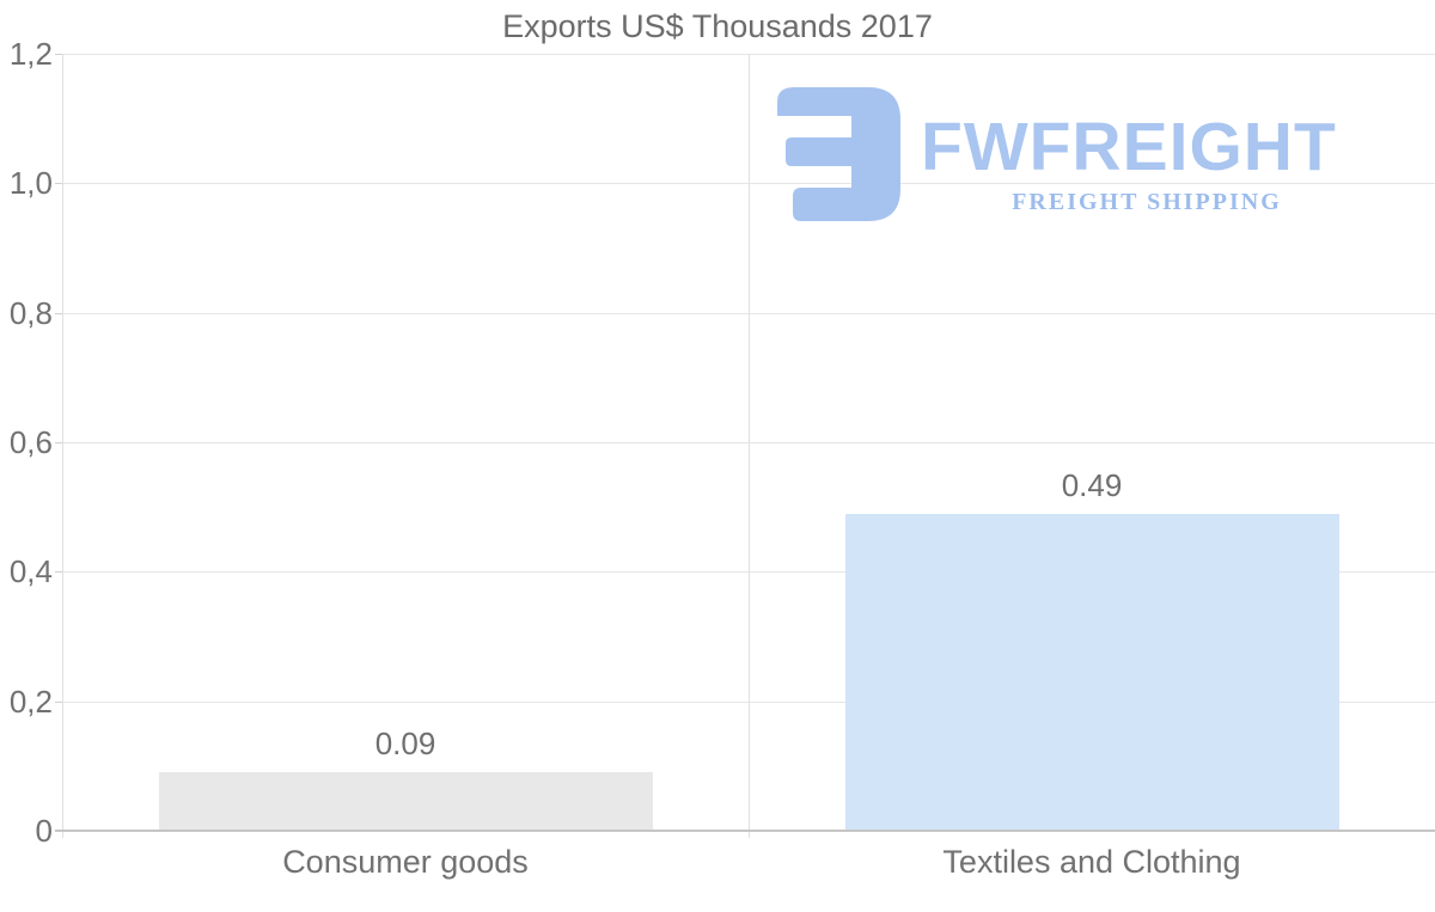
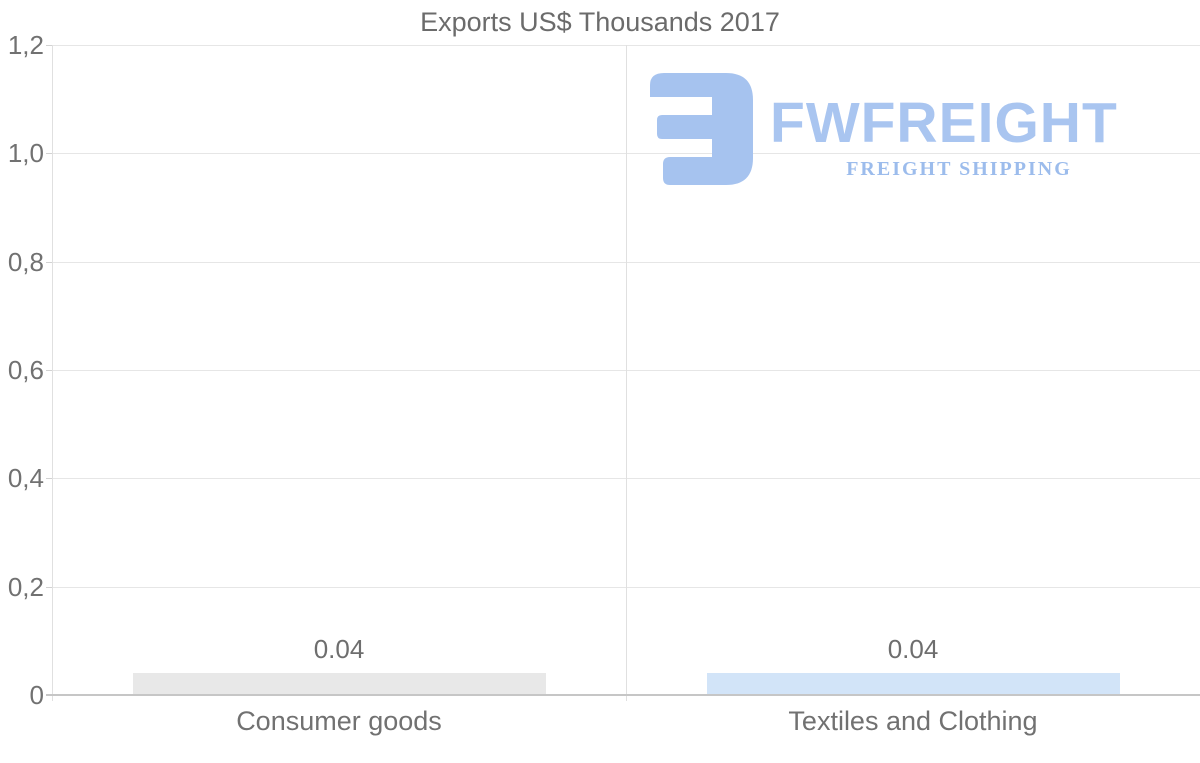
Consumer goods: 0.09 -> 0.04
Textiles and Clothing: 0.49 -> 0.04
